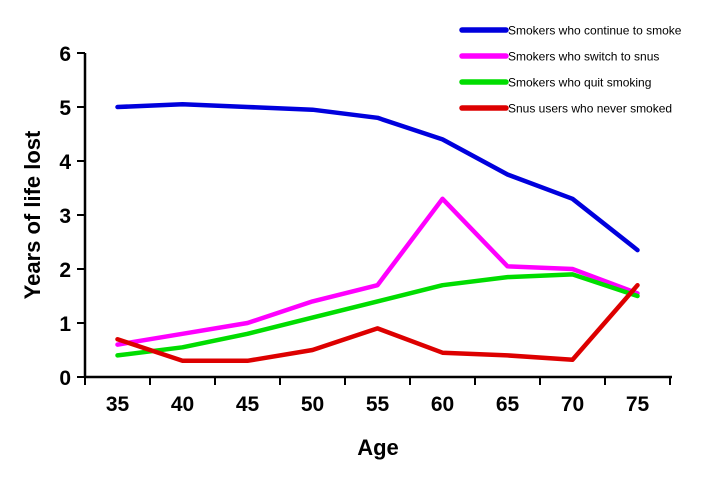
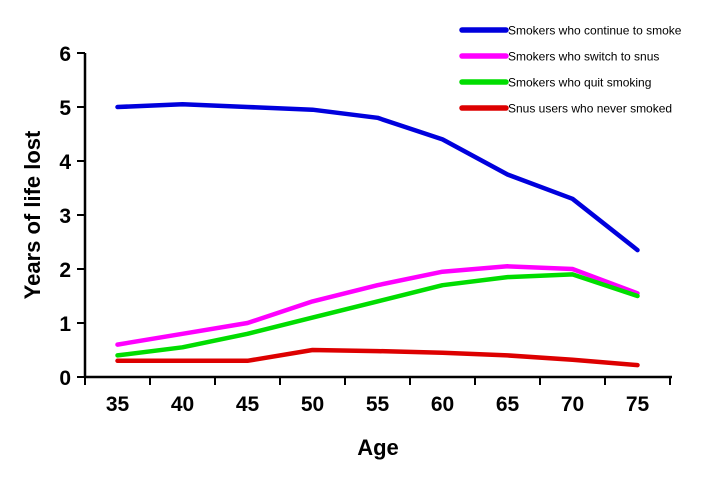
Snus users who never smoked/35: 0.7 -> 0.3
Snus users who never smoked/55: 0.9 -> 0.5
Smokers who switch to snus/60: 3.3 -> 1.9
Snus users who never smoked/75: 1.7 -> 0.2
